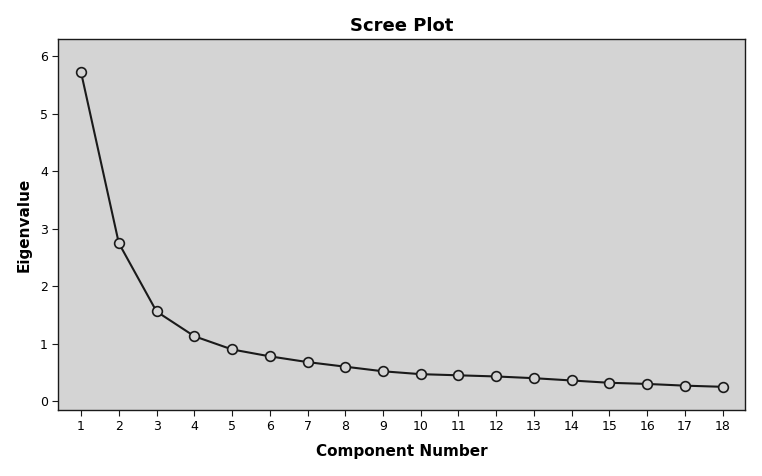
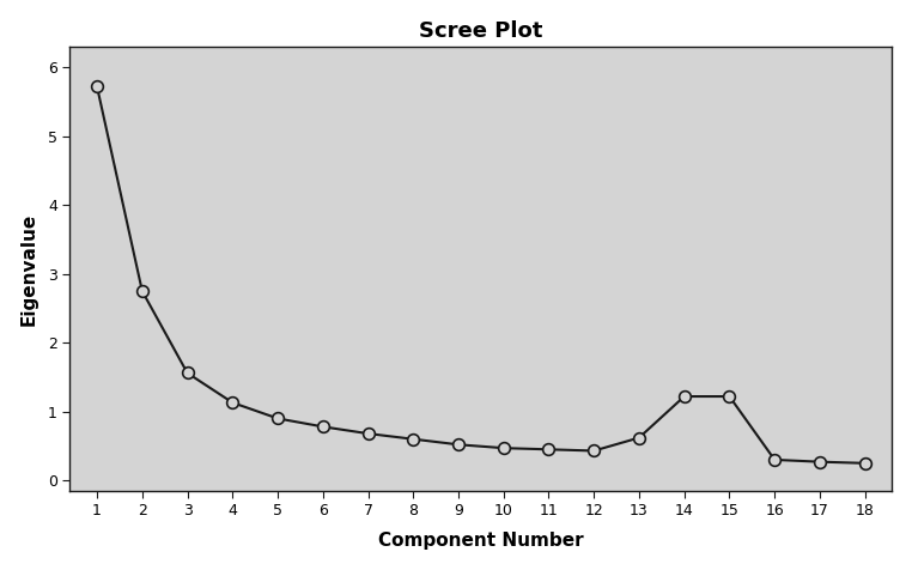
13: 0.40 -> 0.62
14: 0.36 -> 1.22
15: 0.32 -> 1.22
